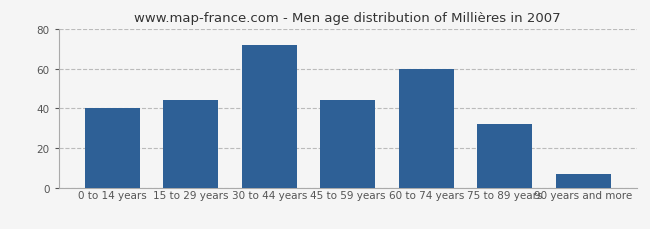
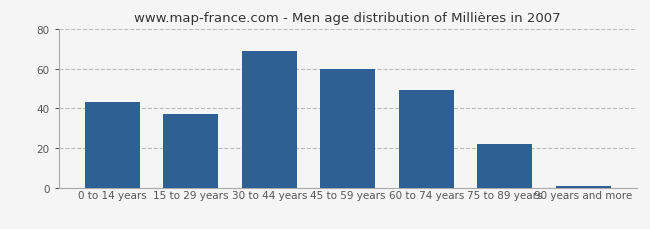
0 to 14 years: 40 -> 43
15 to 29 years: 44 -> 37
30 to 44 years: 72 -> 69
45 to 59 years: 44 -> 60
60 to 74 years: 60 -> 49
75 to 89 years: 32 -> 22
90 years and more: 7 -> 1
